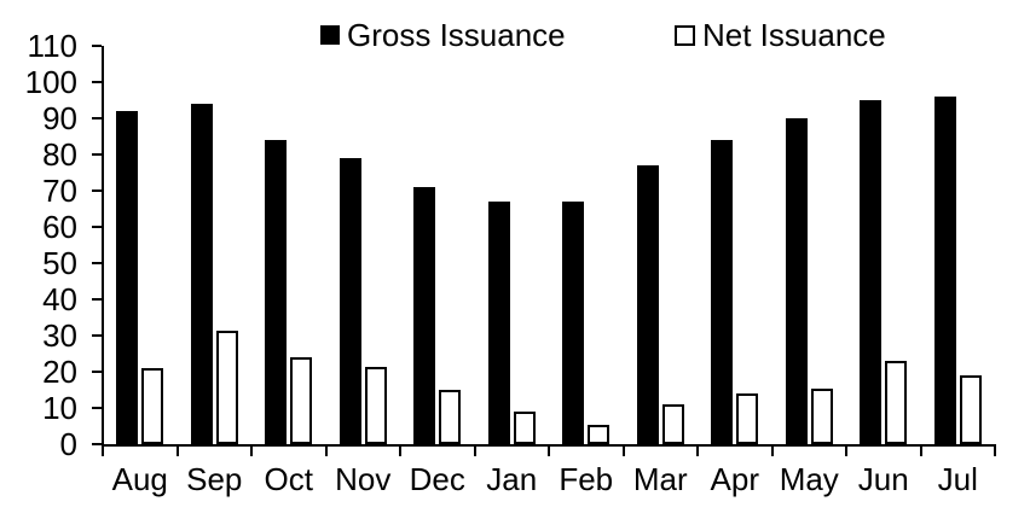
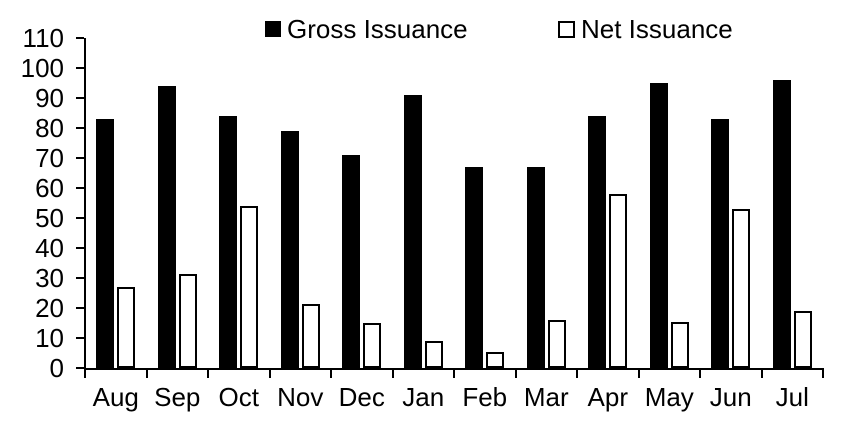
Gross Issuance/Aug: 92 -> 83
Net Issuance/Aug: 21 -> 27
Net Issuance/Oct: 24 -> 54
Gross Issuance/Jan: 67 -> 91
Gross Issuance/Mar: 77 -> 67
Net Issuance/Mar: 11 -> 16
Net Issuance/Apr: 14 -> 58
Gross Issuance/May: 90 -> 95
Gross Issuance/Jun: 95 -> 83
Net Issuance/Jun: 23 -> 53
